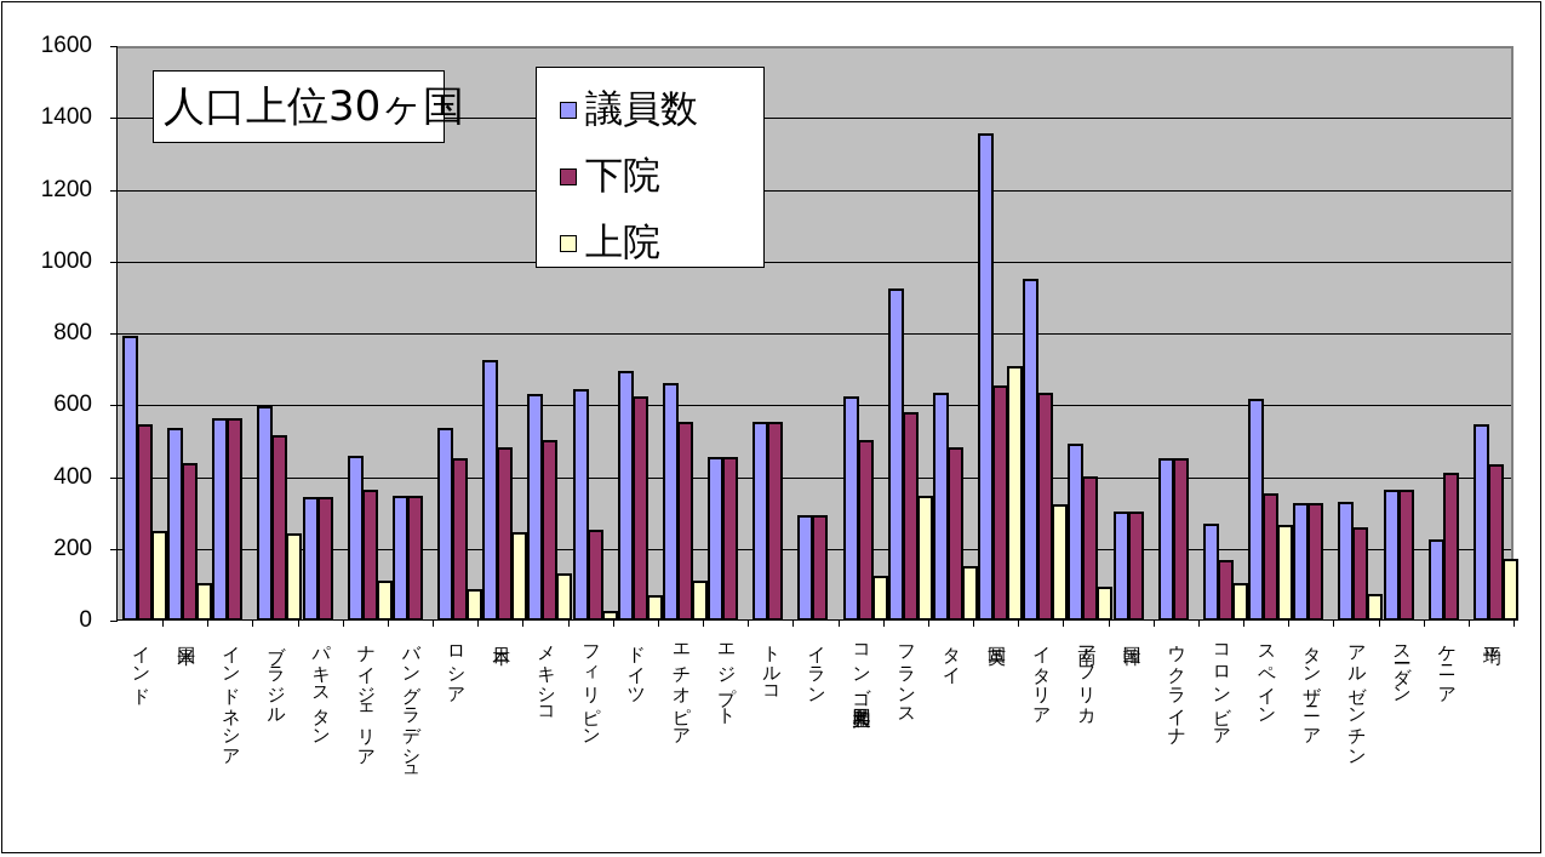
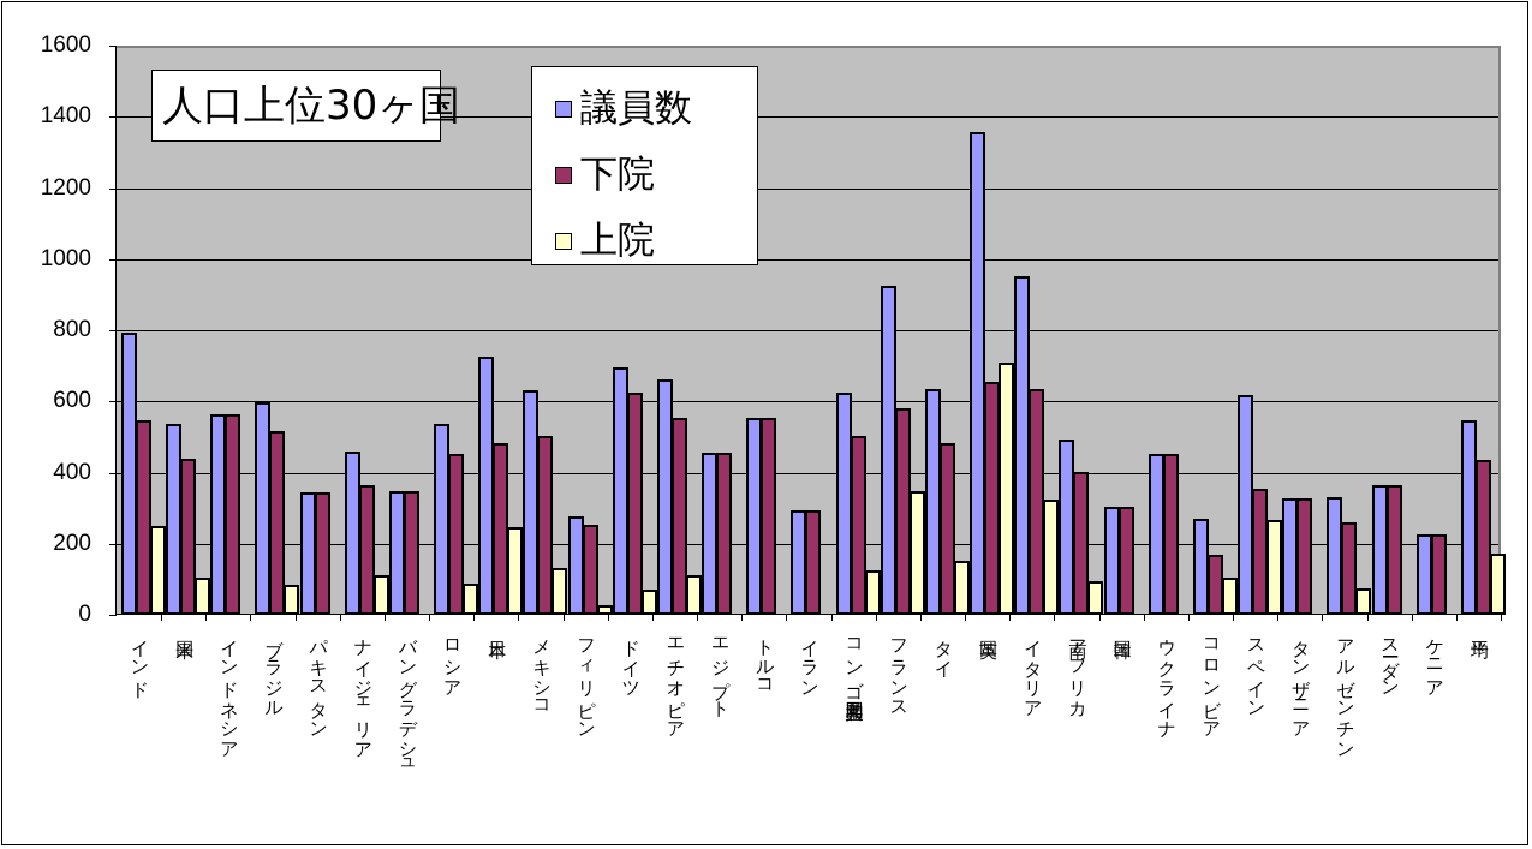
上院/ブラジル: 240 -> 80
議員数/フィリピン: 640 -> 280
下院/ケニア: 410 -> 220
